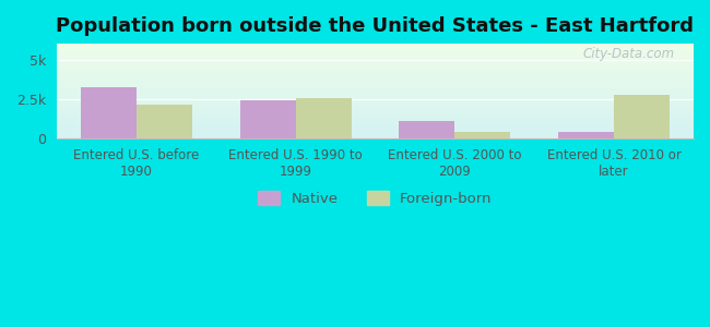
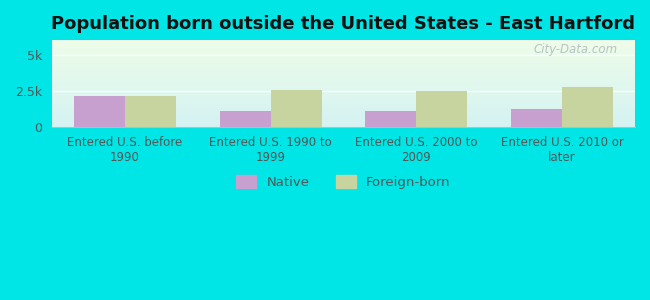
Native/Entered U.S. before 1990: 3.2k -> 2.1k
Native/Entered U.S. 1990 to 1999: 2.4k -> 1.0k
Foreign-born/Entered U.S. 2000 to 2009: 0.4k -> 2.5k
Native/Entered U.S. 2010 or later: 0.4k -> 1.2k
